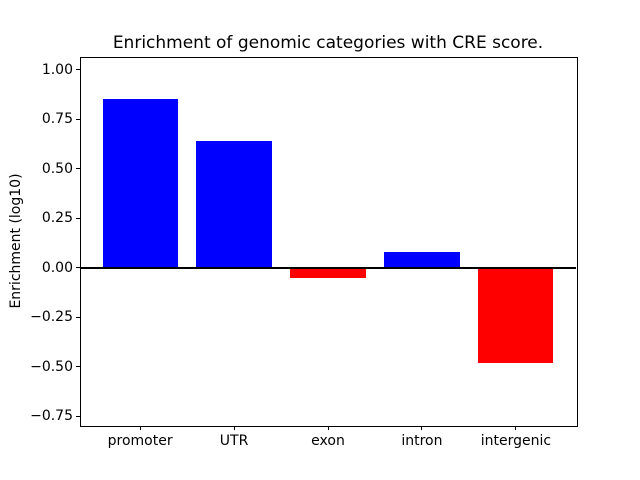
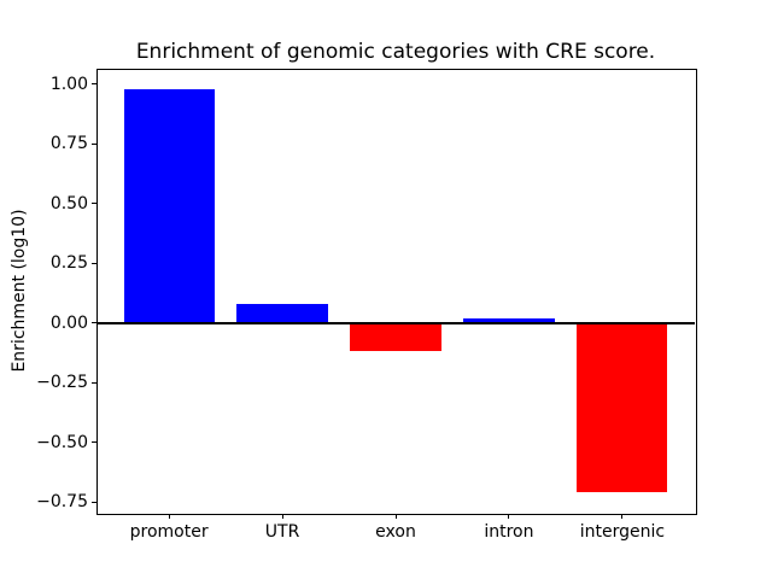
promoter: 0.85 -> 0.98
UTR: 0.64 -> 0.08
exon: -0.05 -> -0.12
intron: 0.08 -> 0.02
intergenic: -0.48 -> -0.71
